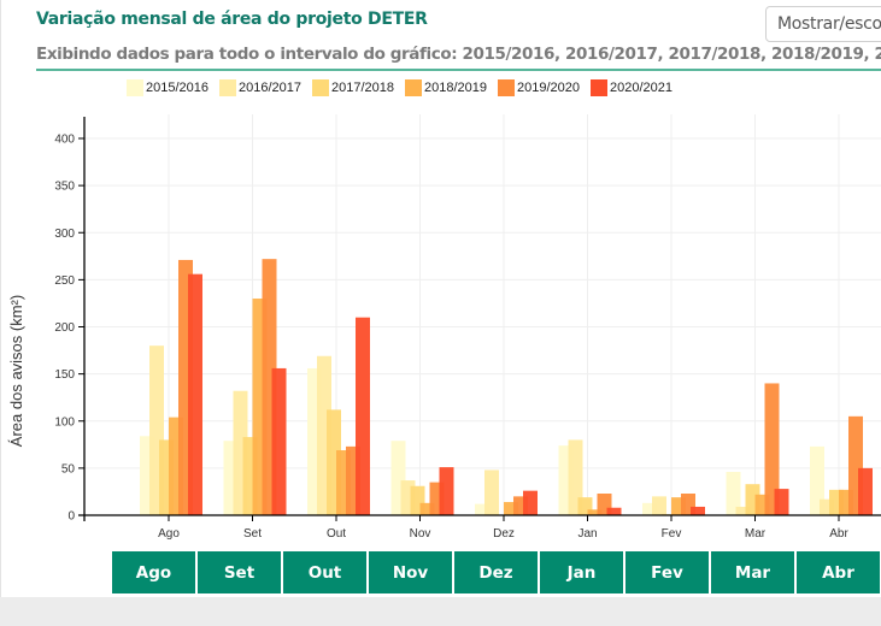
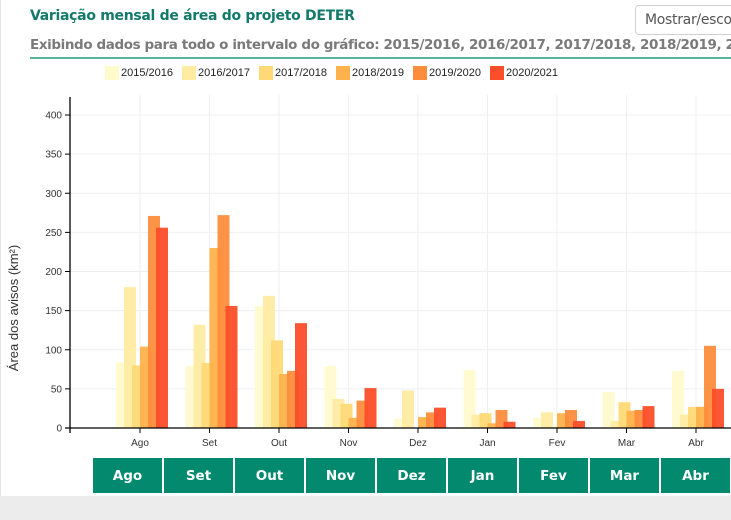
2020/2021/Out: 210 -> 130
2016/2017/Jan: 80 -> 20
2019/2020/Mar: 140 -> 20
